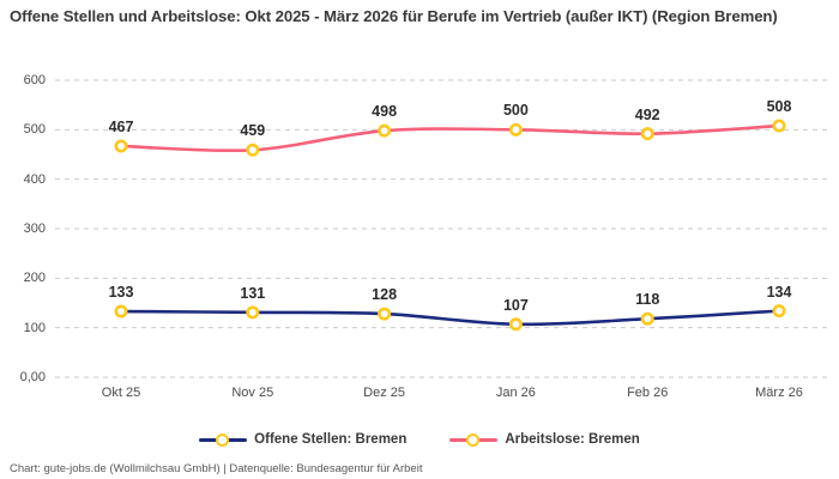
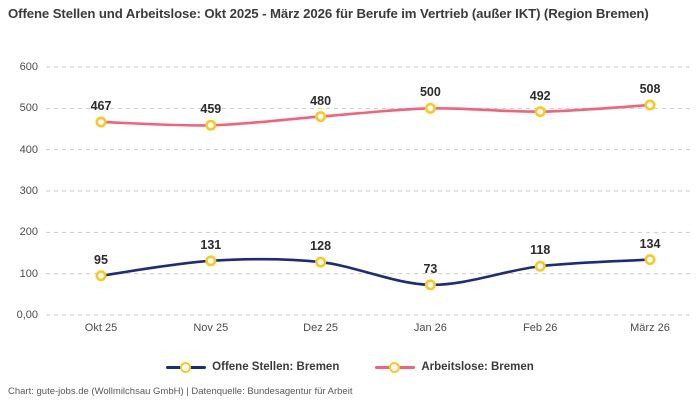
Offene Stellen: Bremen/Okt 25: 133 -> 95
Arbeitslose: Bremen/Dez 25: 498 -> 480
Offene Stellen: Bremen/Jan 26: 107 -> 73
